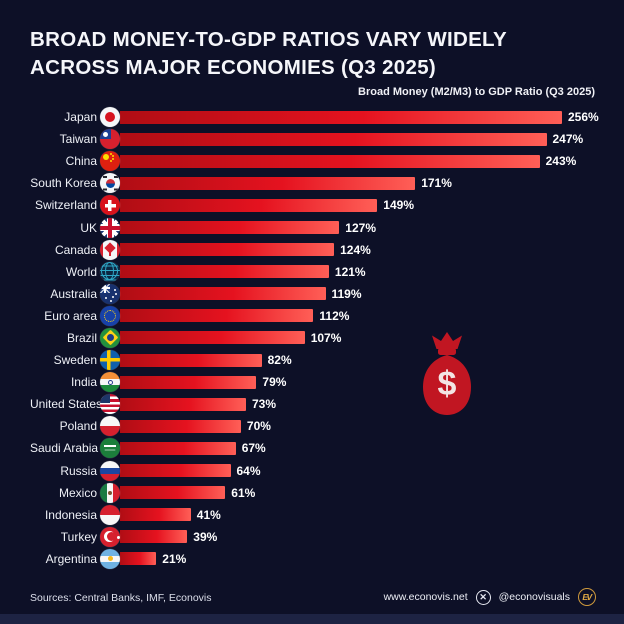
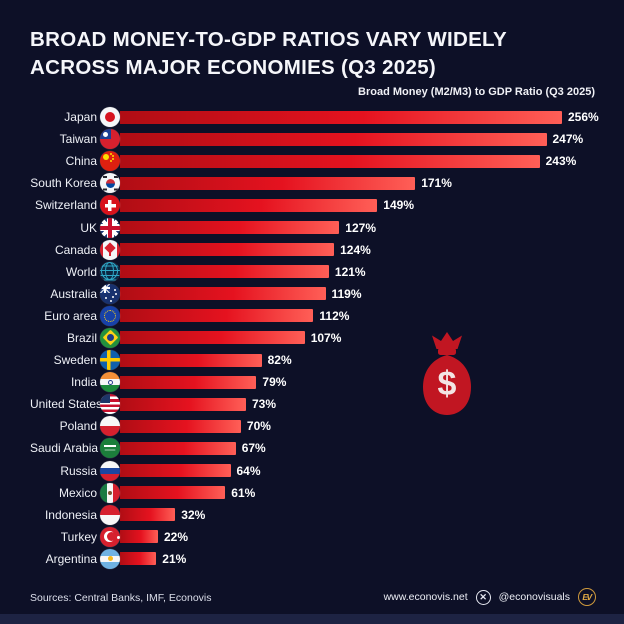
Indonesia: 41% -> 32%
Turkey: 39% -> 22%
